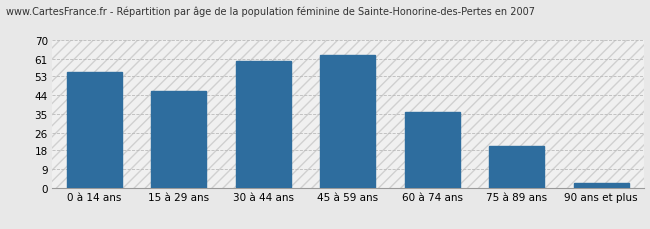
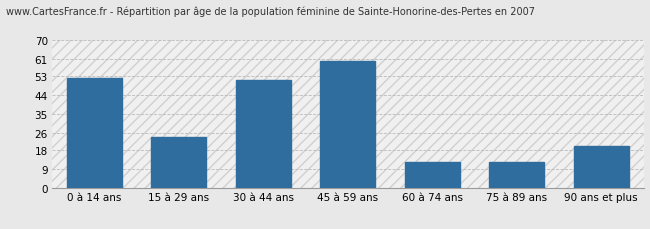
0 à 14 ans: 55 -> 52
15 à 29 ans: 46 -> 24
30 à 44 ans: 60 -> 51
45 à 59 ans: 63 -> 60
60 à 74 ans: 36 -> 12
75 à 89 ans: 20 -> 12
90 ans et plus: 2 -> 20
